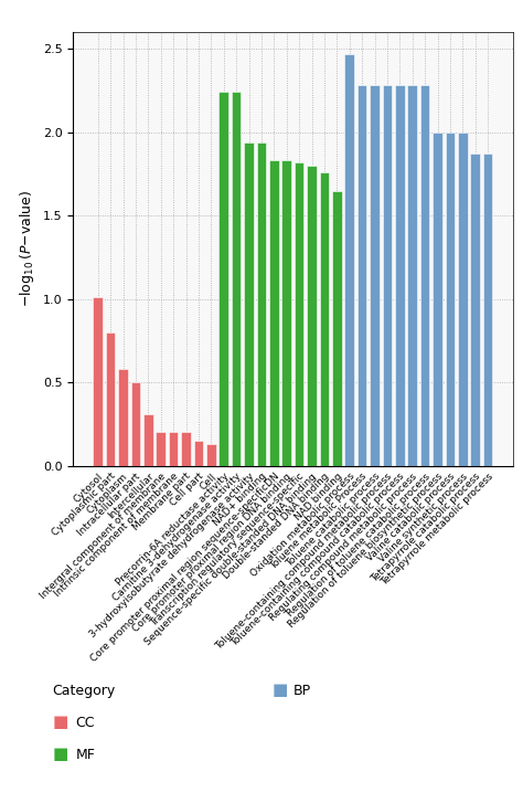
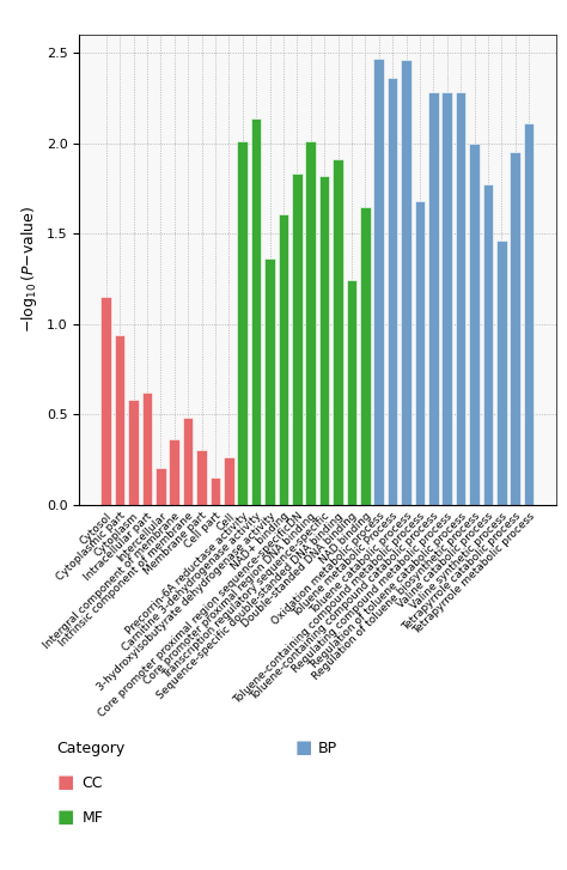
Cytosol: 1.01 -> 1.15
Cytoplasmic part: 0.80 -> 0.94
Intracellular part: 0.50 -> 0.62
Intercellular: 0.31 -> 0.20
Intergral component of membrane: 0.20 -> 0.36
Intrinsic component of membrane: 0.20 -> 0.48
Membrane part: 0.20 -> 0.30
Cell: 0.13 -> 0.26
Precorrin-6A reductase activity: 2.24 -> 2.01
Carnitine 3-dehydrogenase activity: 2.24 -> 2.14
3-hydroxyisobutyrate dehydrogenase activity: 1.94 -> 1.36
NAD+ binding: 1.94 -> 1.61
Core promoter proximal region DNA binding: 1.83 -> 2.01
Sequence-specific double-standed DNA binding: 1.80 -> 1.91
Double-standed DNA binding: 1.76 -> 1.24
Toluene metabolic Process: 2.28 -> 2.36
Toluene catabolic process: 2.28 -> 2.46
Toluene-containing compound metabolic process: 2.28 -> 1.68
Valine catabolic process: 2.00 -> 1.77
Valine synthetic process: 2.00 -> 1.46
Tetrapyrrole catabolic process: 1.87 -> 1.95
Tetrapyrrole metabolic process: 1.87 -> 2.11
